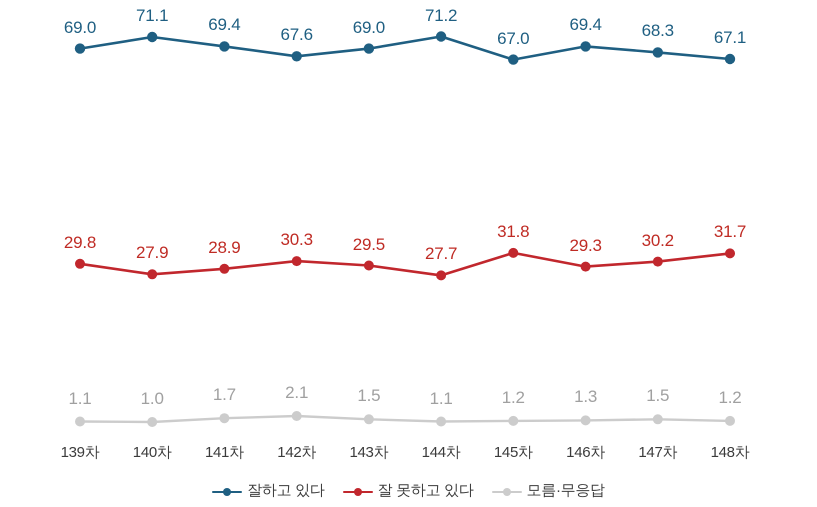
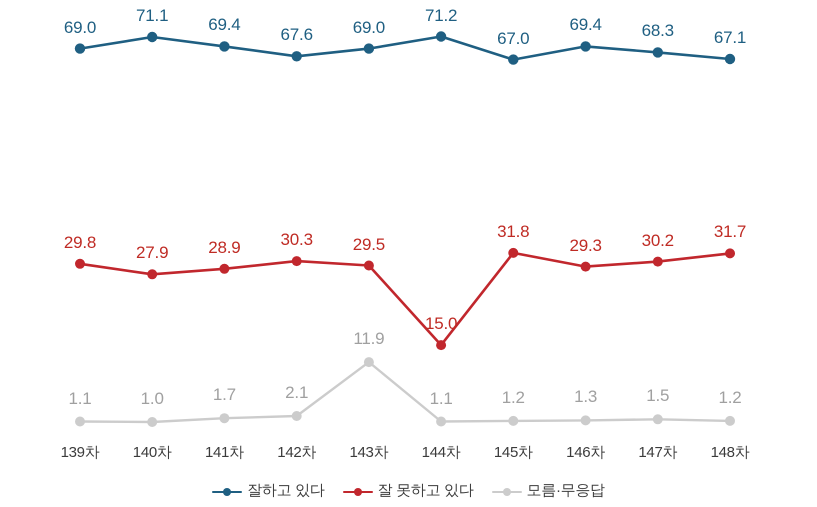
모름·무응답/143차: 1.5 -> 11.9
잘 못하고 있다/144차: 27.7 -> 15.0
